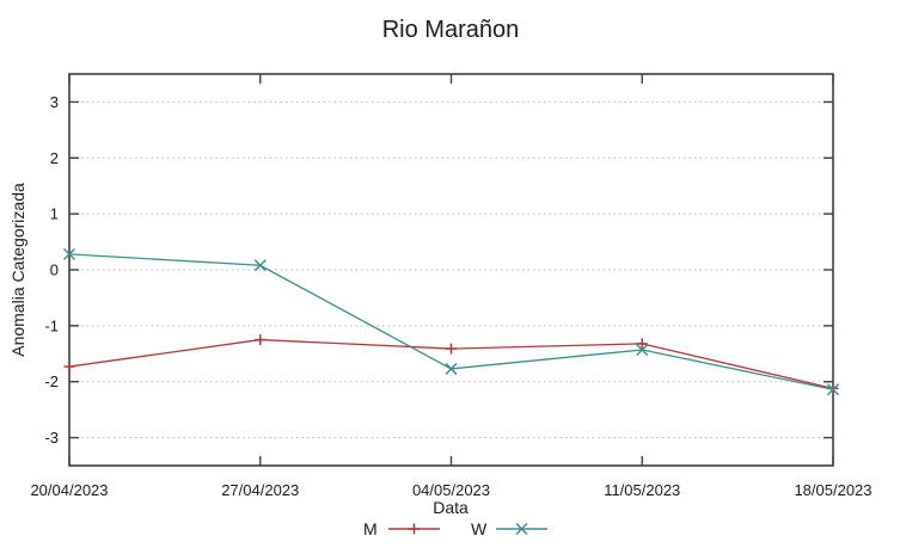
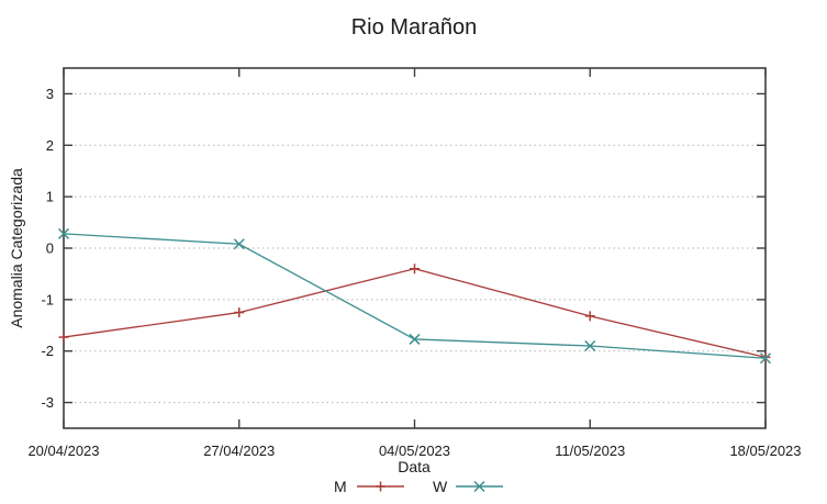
M/04/05/2023: -1.4 -> -0.4
W/11/05/2023: -1.4 -> -1.9
